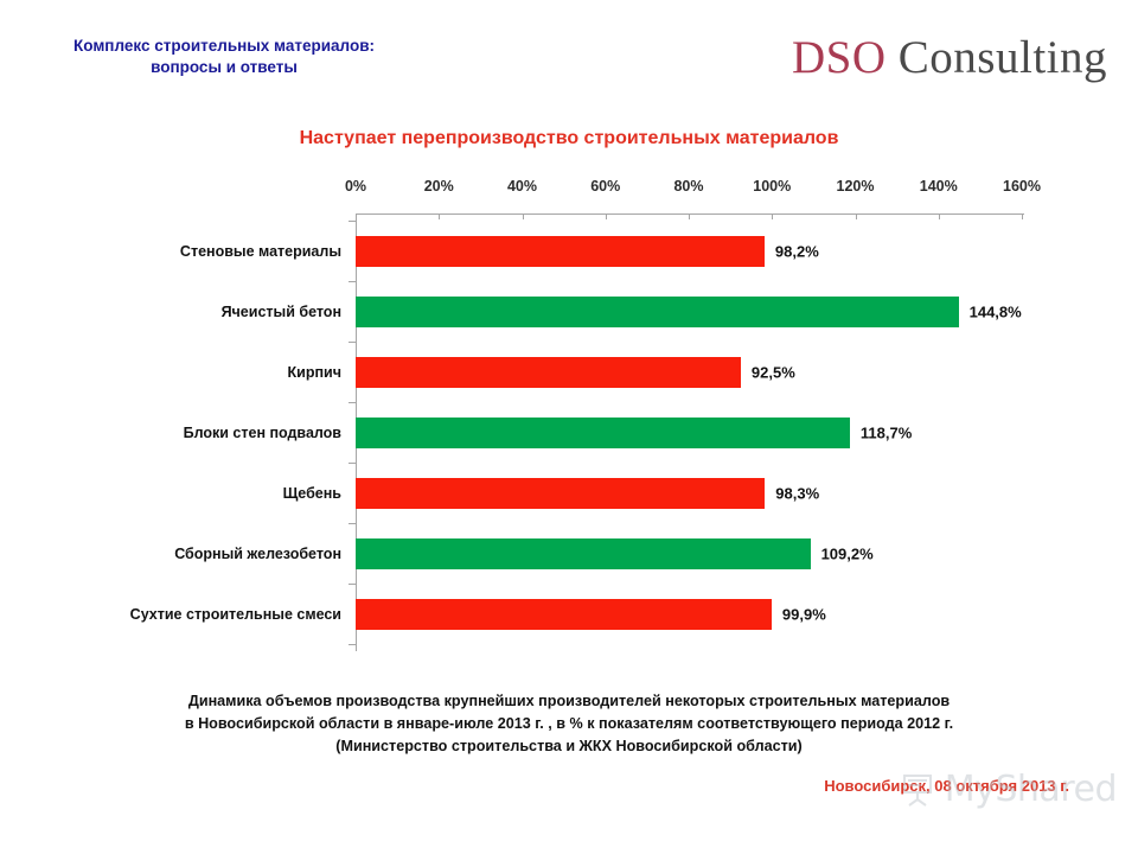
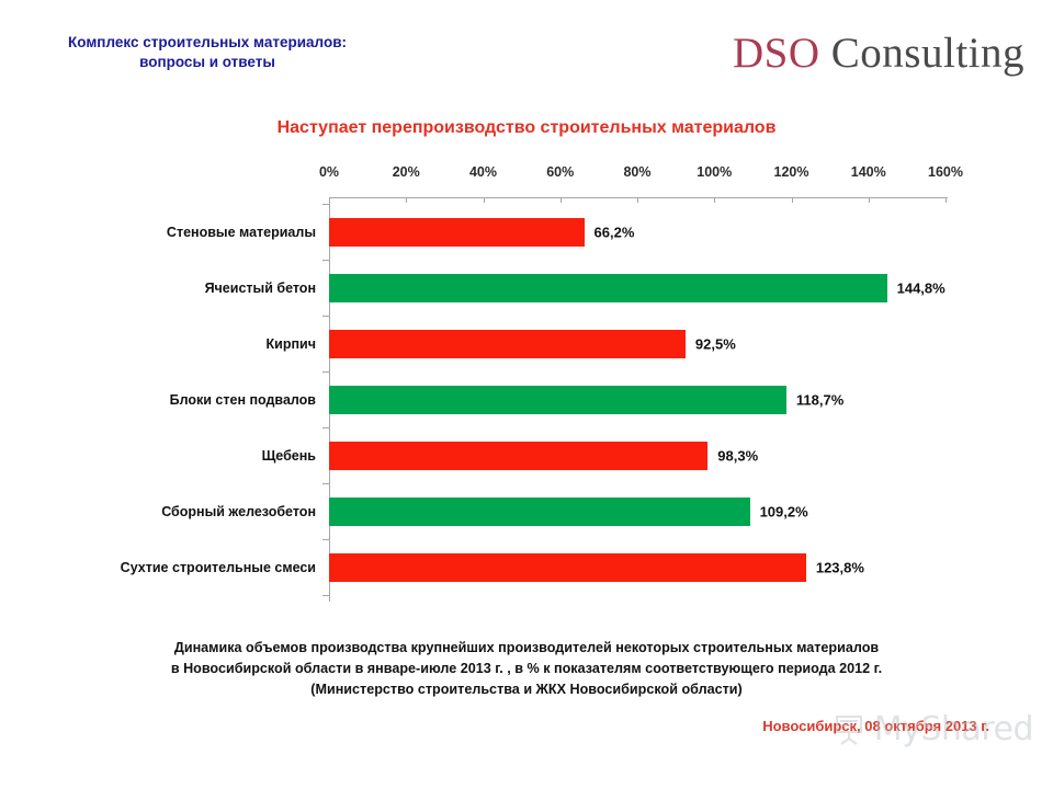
Стеновые материалы: 98,2% -> 66,2%
Сухтие строительные смеси: 99,9% -> 123,8%
